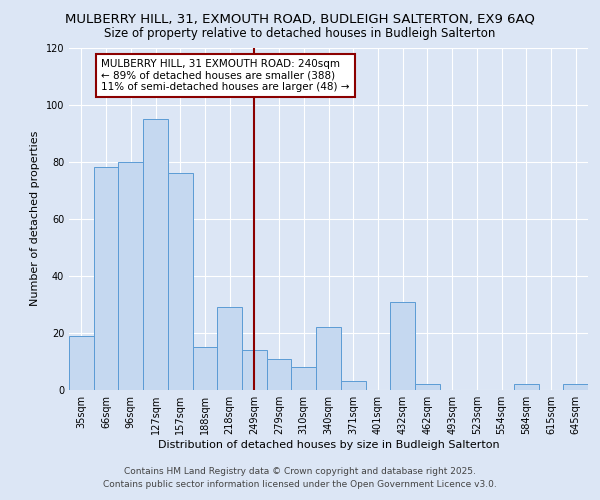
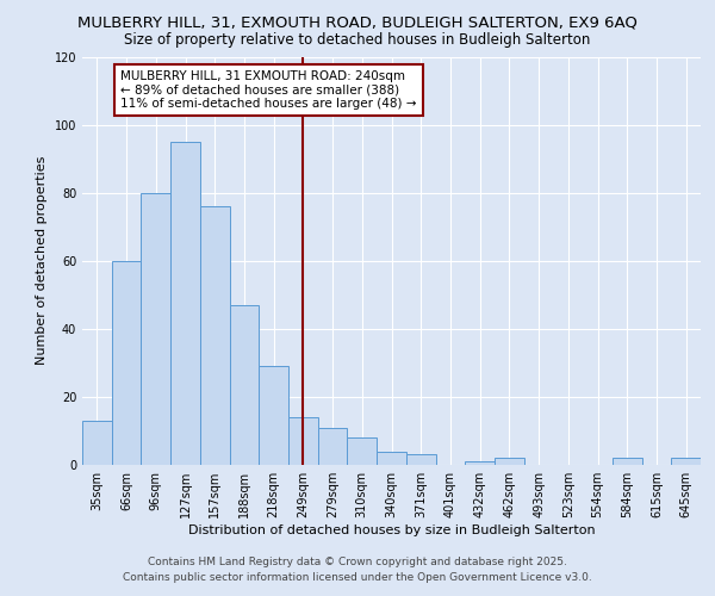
35sqm: 19 -> 13
66sqm: 78 -> 60
188sqm: 15 -> 47
340sqm: 22 -> 4
432sqm: 31 -> 1
